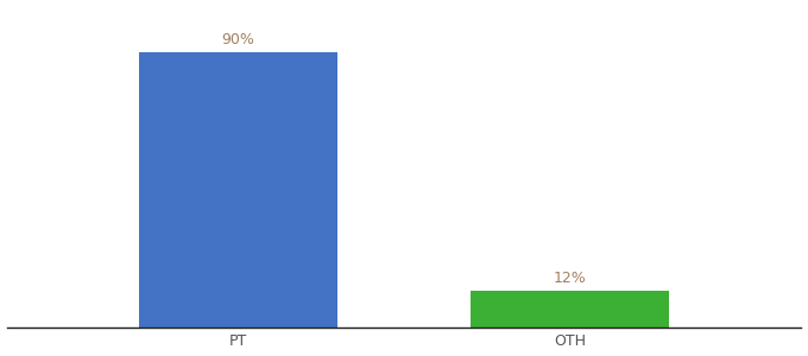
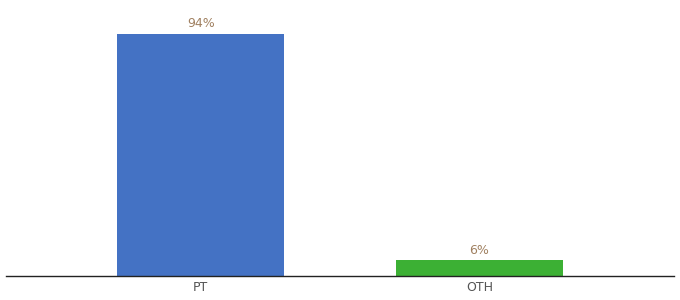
PT: 90% -> 94%
OTH: 12% -> 6%
